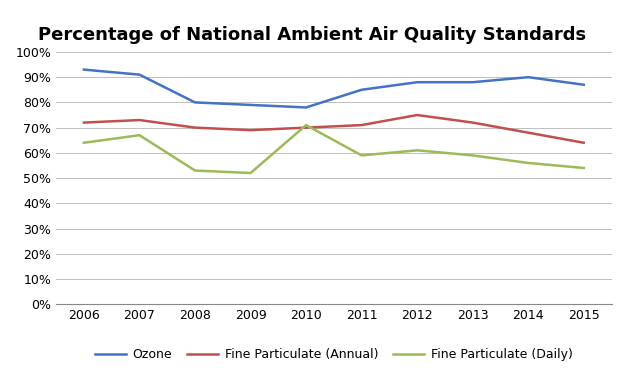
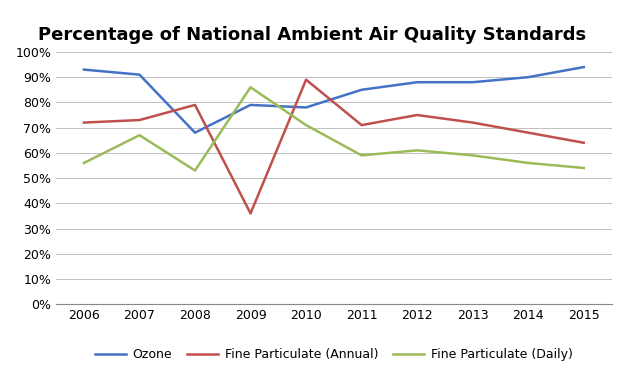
Fine Particulate (Daily)/2006: 64% -> 56%
Ozone/2008: 80% -> 68%
Fine Particulate (Annual)/2008: 70% -> 79%
Fine Particulate (Annual)/2009: 69% -> 36%
Fine Particulate (Daily)/2009: 52% -> 86%
Fine Particulate (Annual)/2010: 70% -> 89%
Ozone/2015: 87% -> 94%
